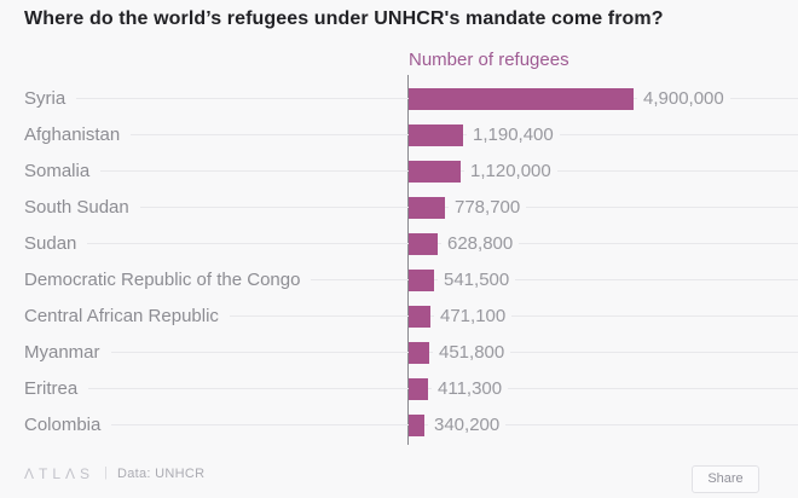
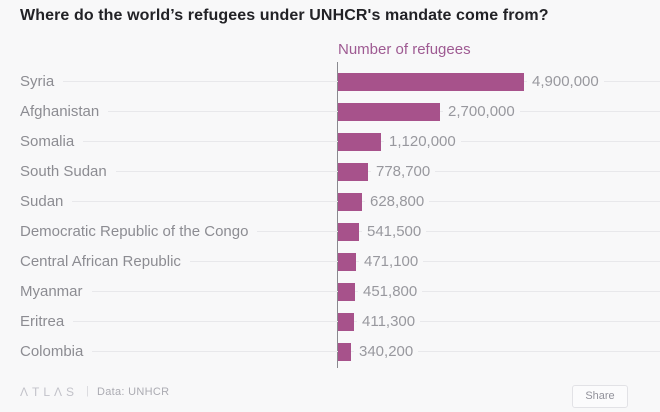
Afghanistan: 1,190,400 -> 2,700,000
